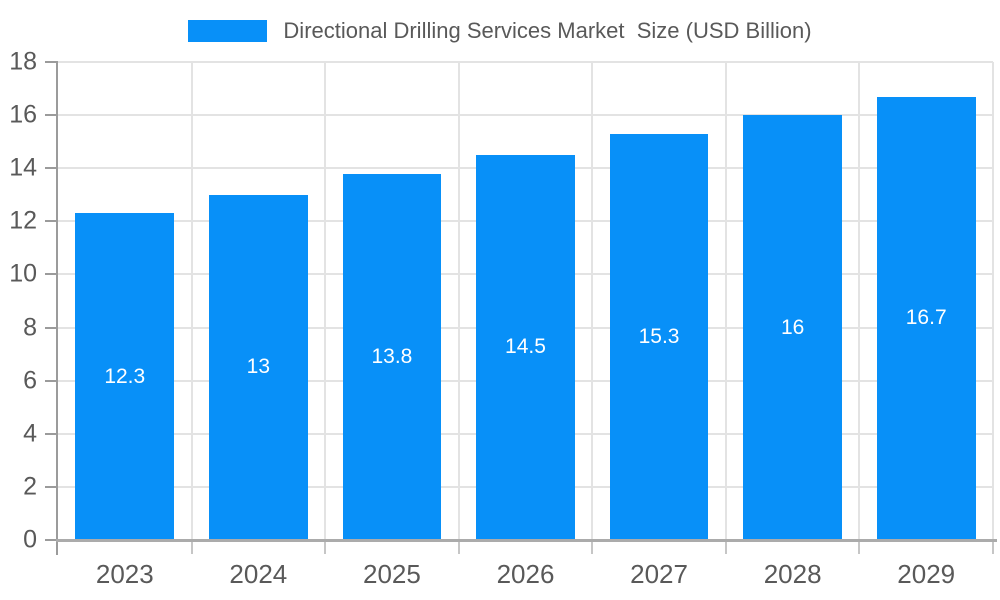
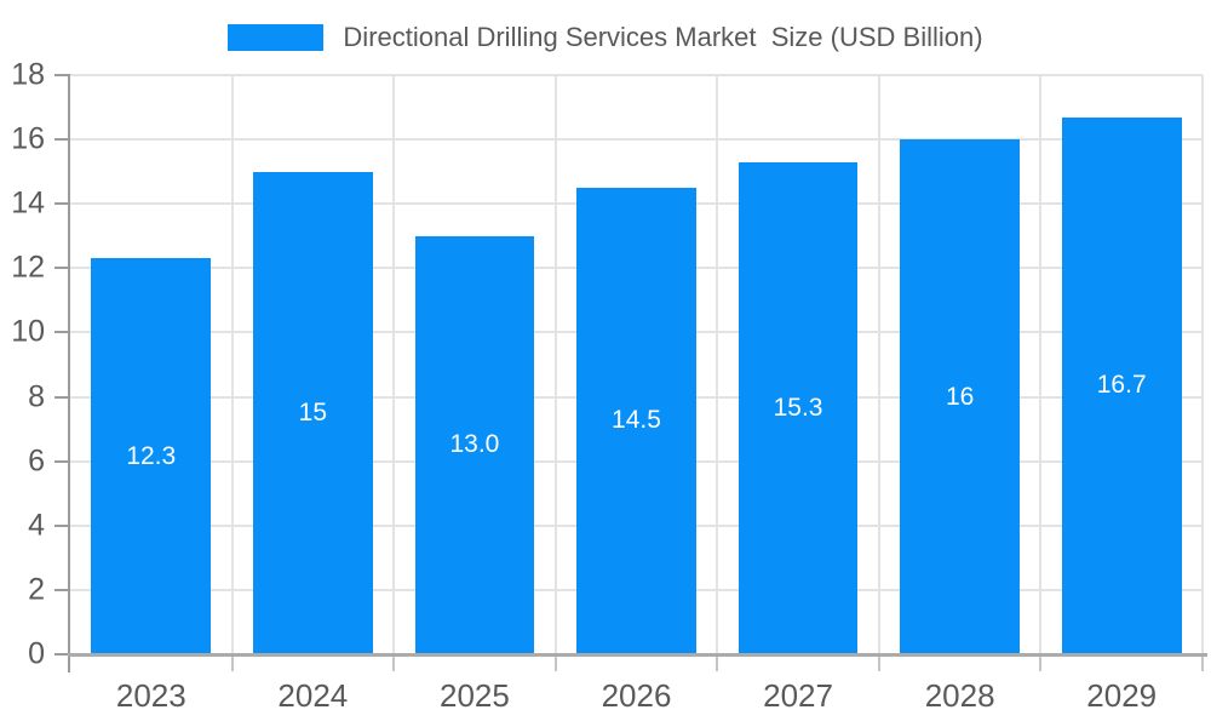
2024: 13 -> 15
2025: 13.8 -> 13.0
